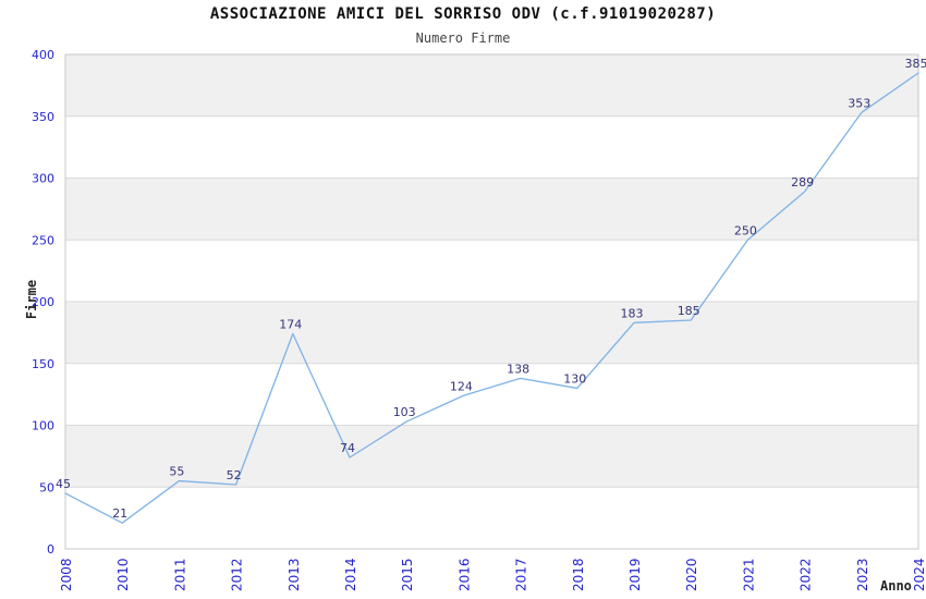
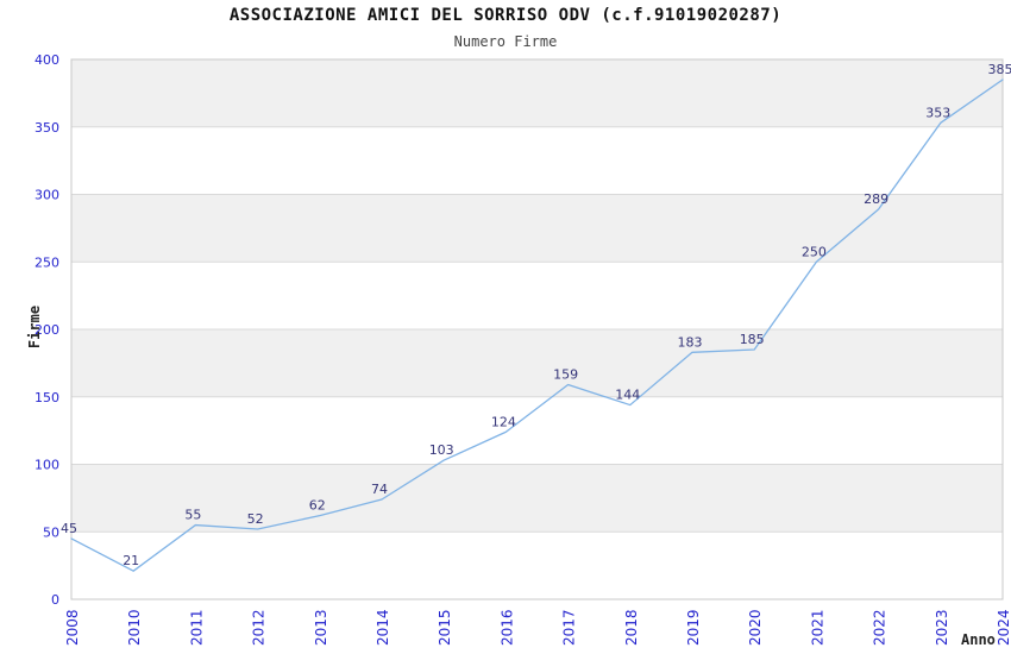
2013: 174 -> 62
2017: 138 -> 159
2018: 130 -> 144
